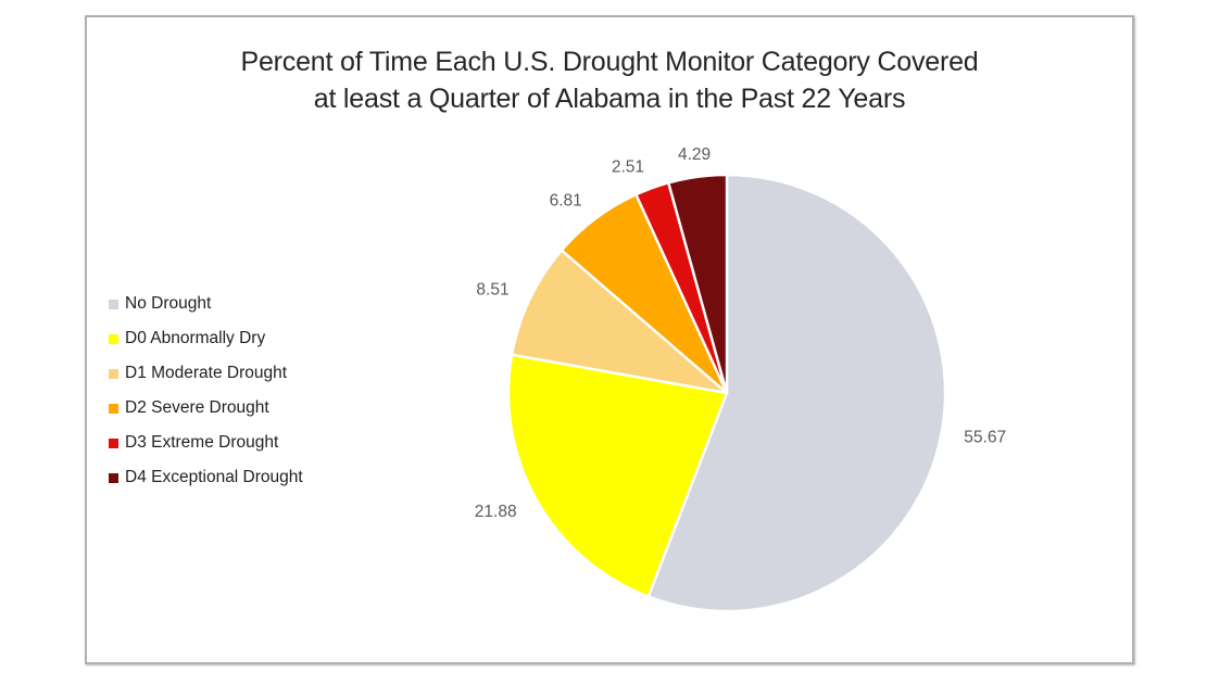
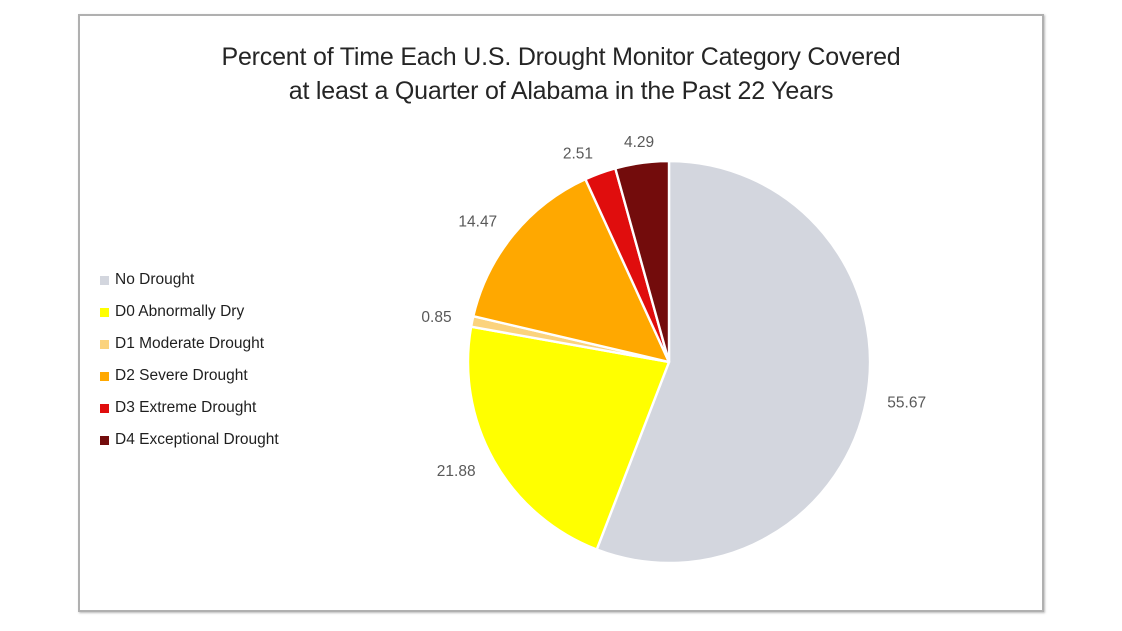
D1 Moderate Drought: 8.51 -> 0.85
D2 Severe Drought: 6.81 -> 14.47
